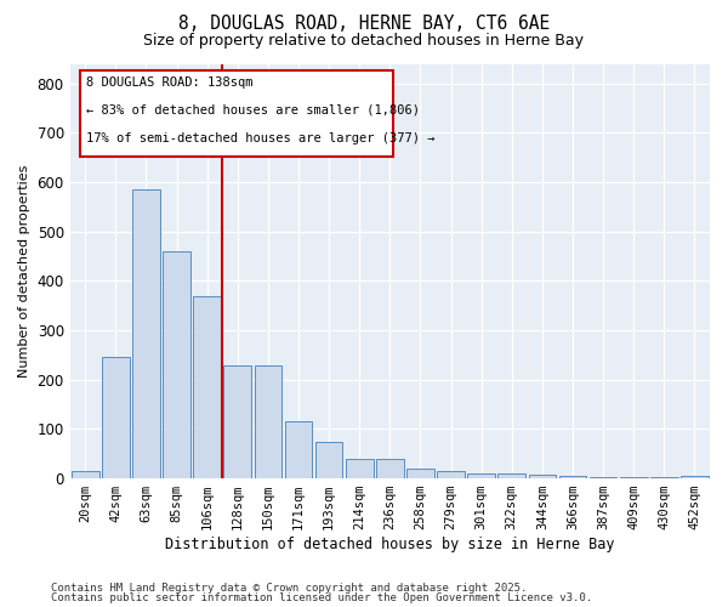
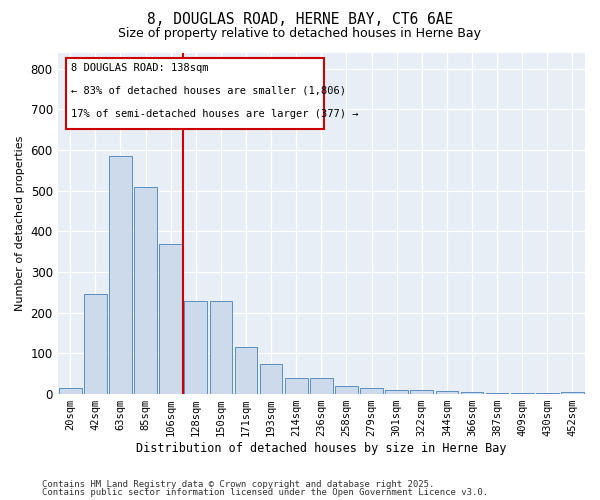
85sqm: 460 -> 510
